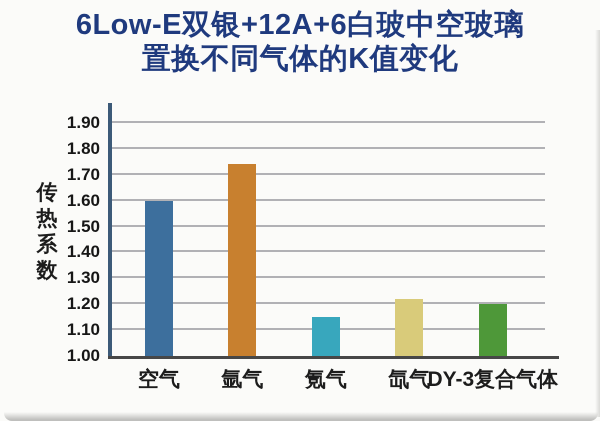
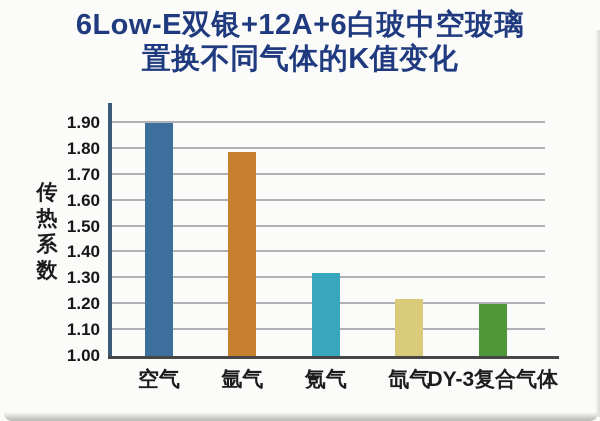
空气: 1.60 -> 1.90
氩气: 1.74 -> 1.79
氪气: 1.15 -> 1.32
